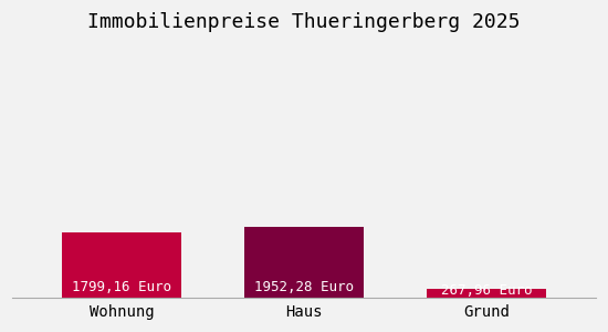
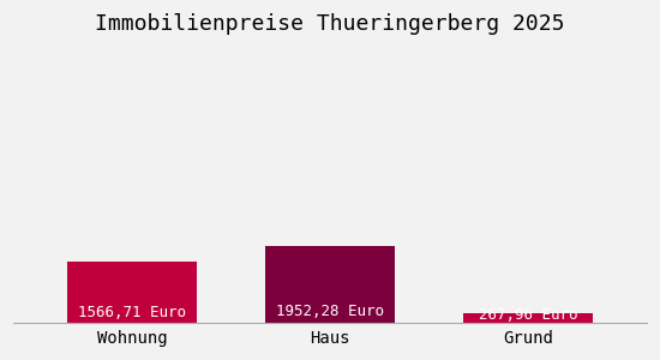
Wohnung: 1799,16 -> 1566,71
